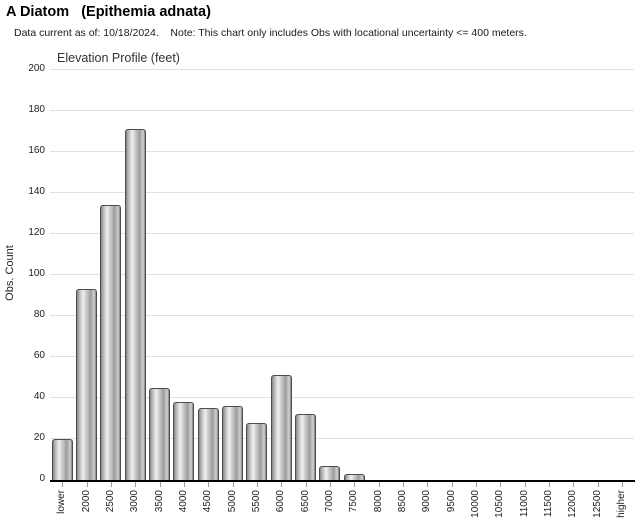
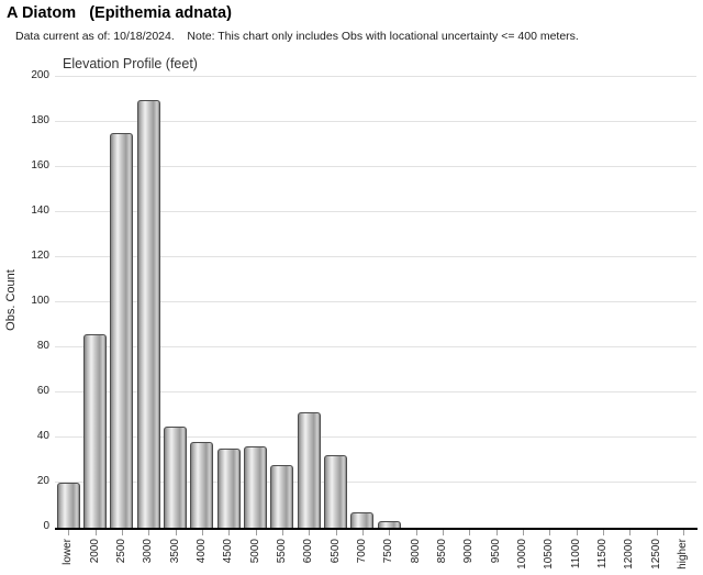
2000: 93 -> 86
2500: 134 -> 175
3000: 171 -> 190
